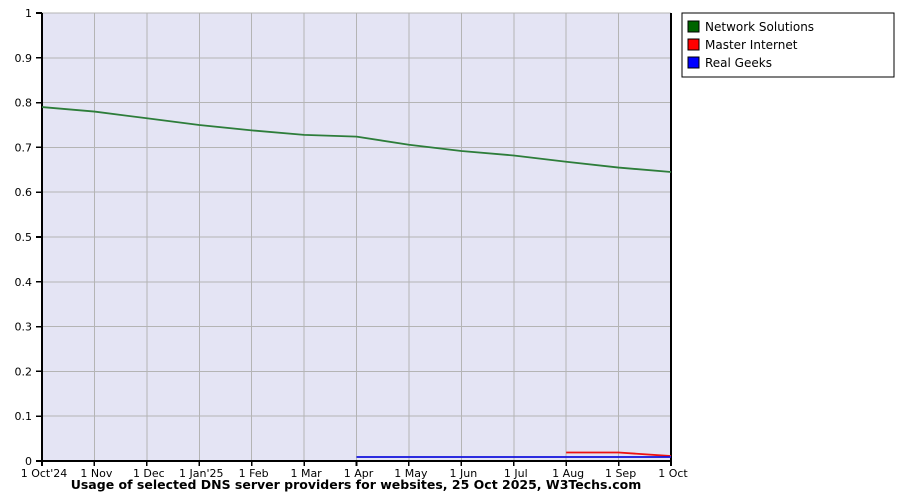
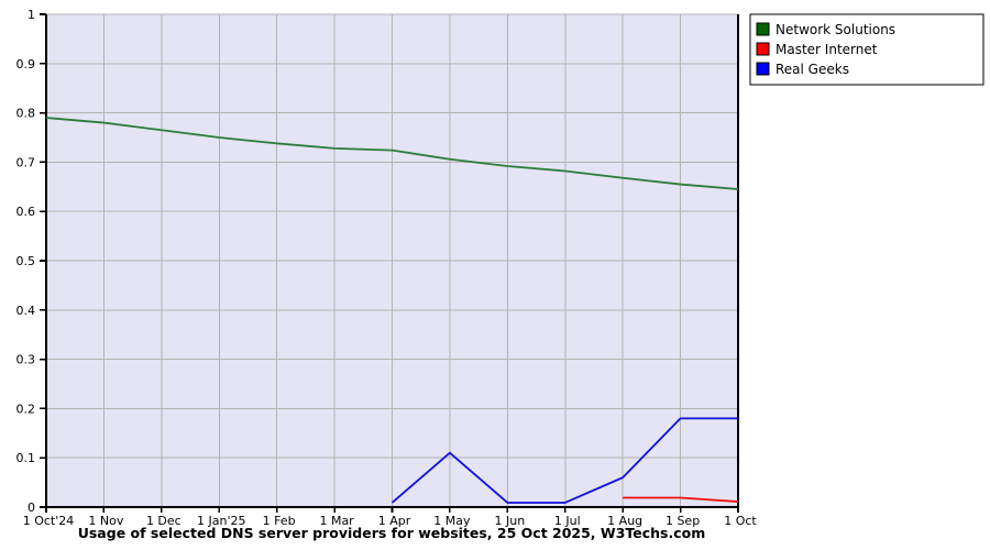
Real Geeks/1 May: 0.01 -> 0.11
Real Geeks/1 Aug: 0.01 -> 0.06
Real Geeks/1 Sep: 0.01 -> 0.18
Real Geeks/1 Oct: 0.01 -> 0.18
